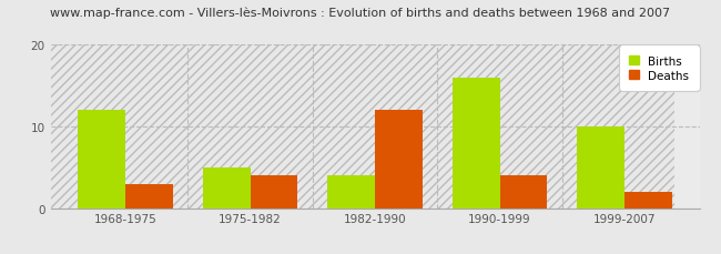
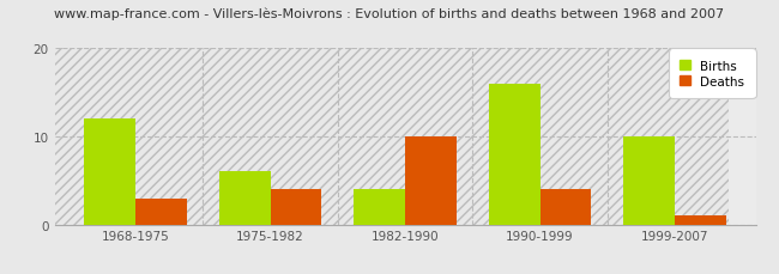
Births/1975-1982: 5 -> 6
Deaths/1982-1990: 12 -> 10
Deaths/1999-2007: 2 -> 1
